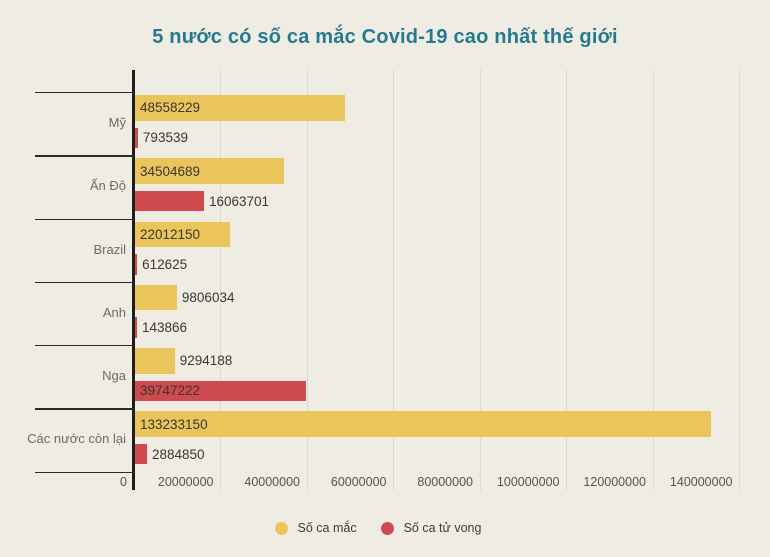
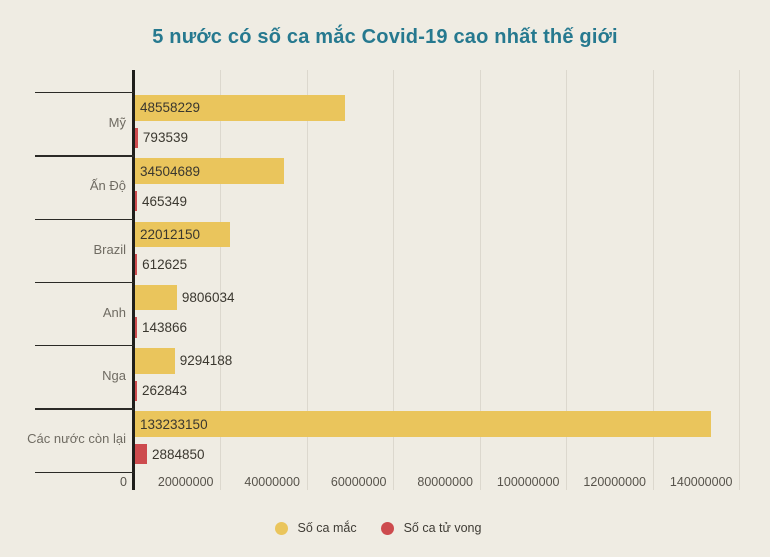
Số ca tử vong/Ấn Độ: 16063701 -> 465349
Số ca tử vong/Nga: 39747222 -> 262843
